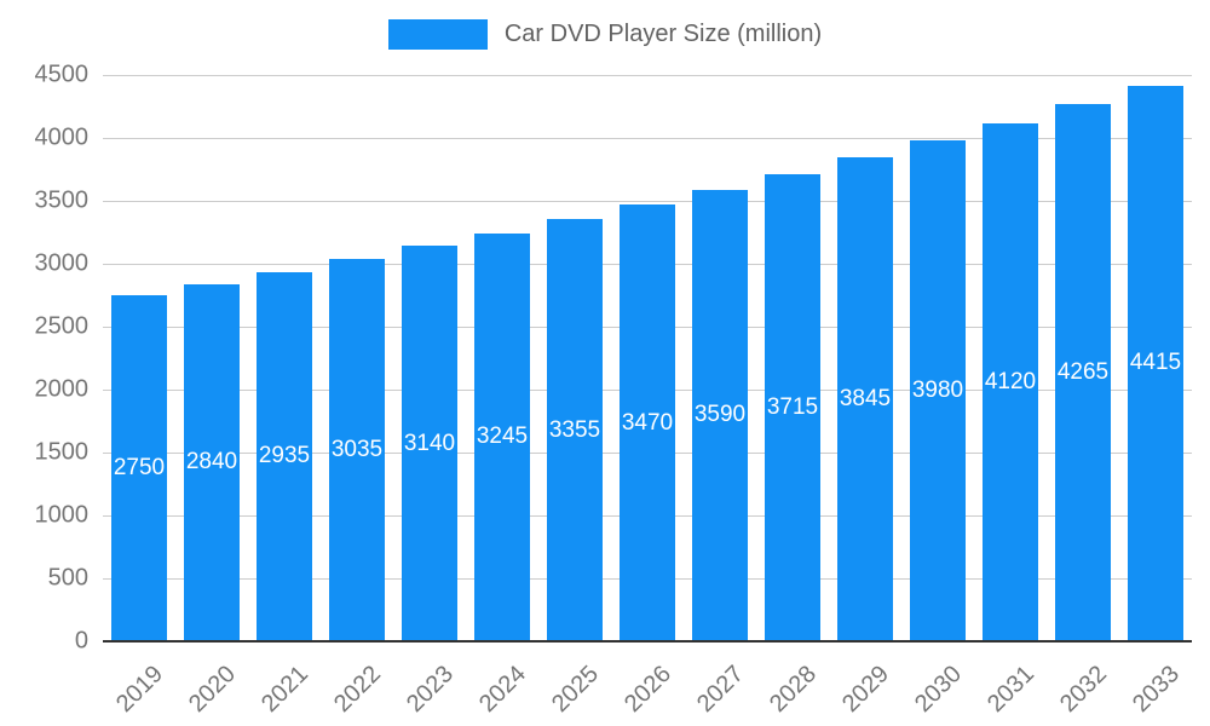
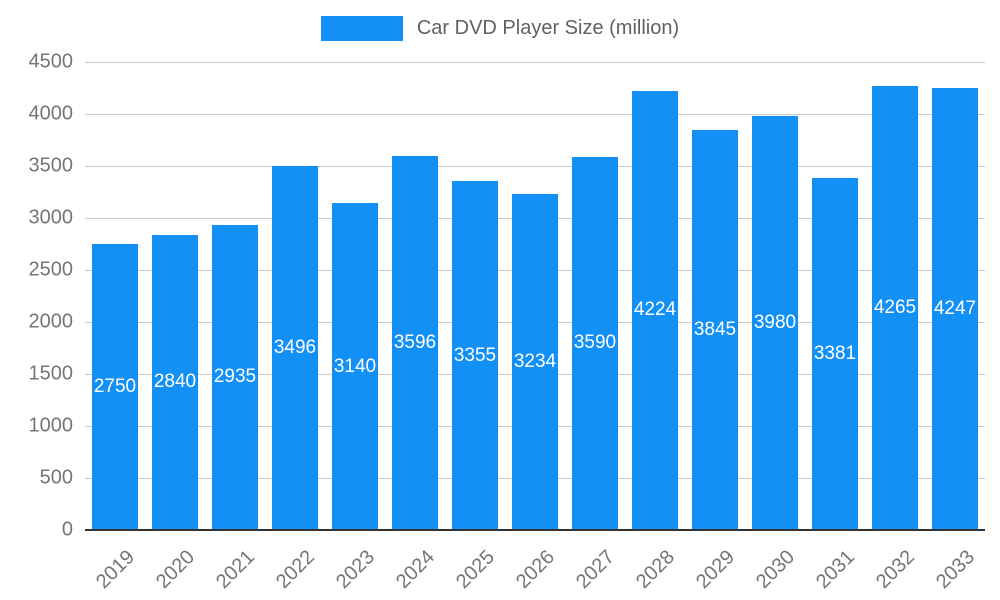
2022: 3035 -> 3496
2024: 3245 -> 3596
2026: 3470 -> 3234
2028: 3715 -> 4224
2031: 4120 -> 3381
2033: 4415 -> 4247
